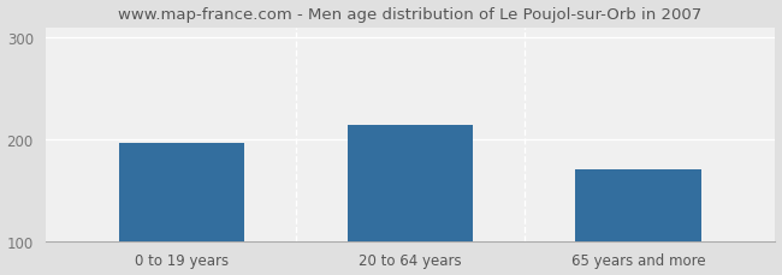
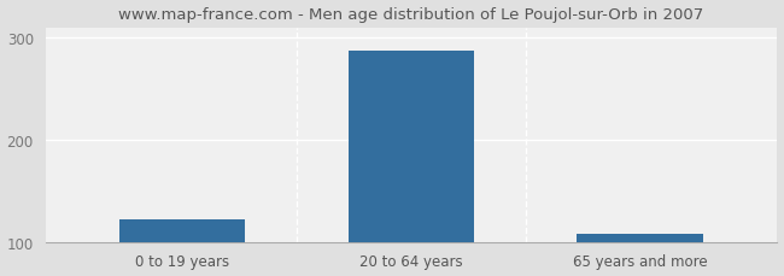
0 to 19 years: 196 -> 122
20 to 64 years: 214 -> 287
65 years and more: 170 -> 108
